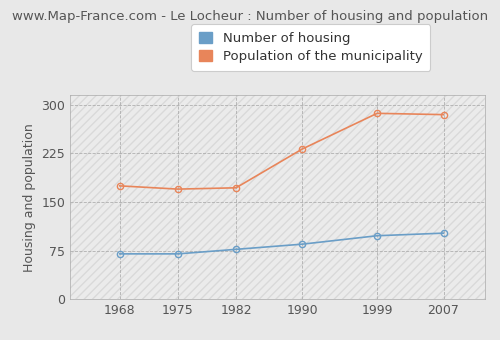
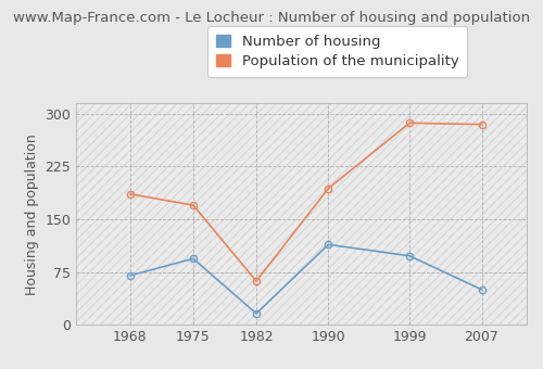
Population of the municipality/1968: 175 -> 186
Number of housing/1975: 70 -> 94
Number of housing/1982: 77 -> 16
Population of the municipality/1982: 172 -> 62
Number of housing/1990: 85 -> 114
Population of the municipality/1990: 232 -> 194
Number of housing/2007: 102 -> 50
